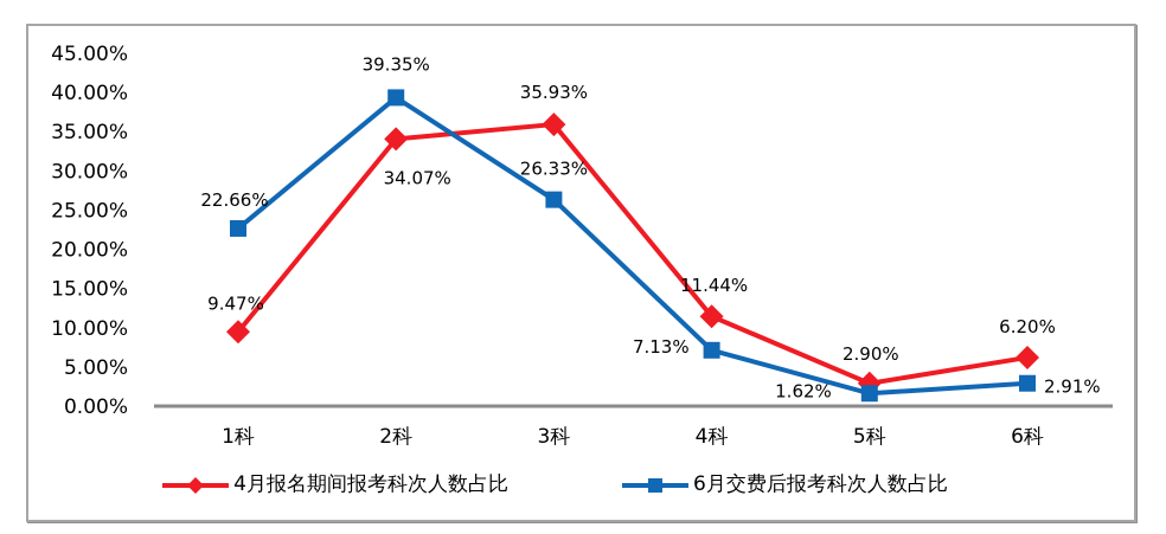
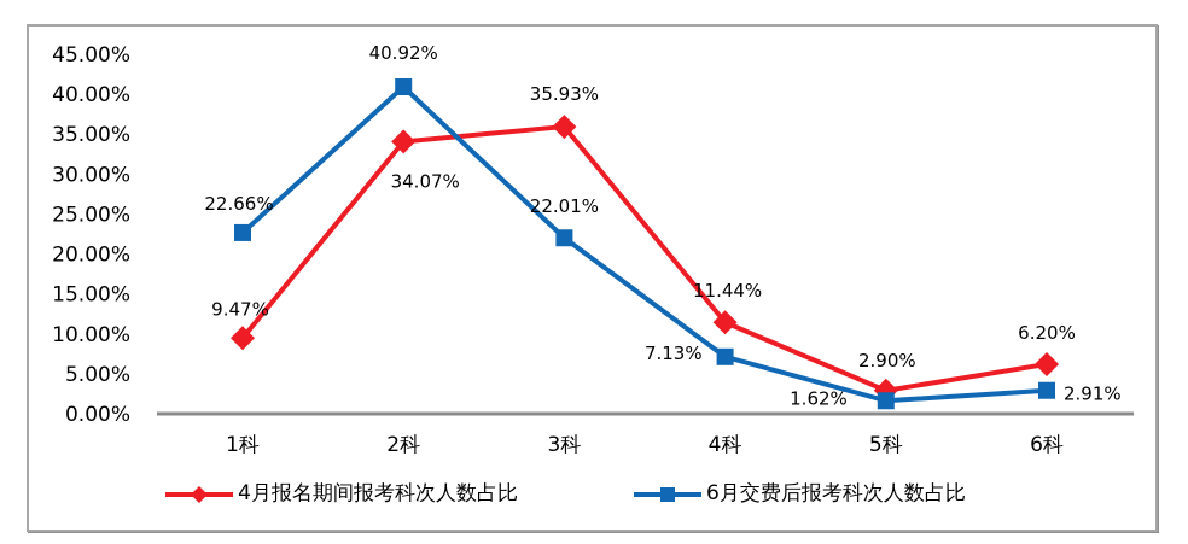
6月交费后报考科次人数占比/2科: 39.35% -> 40.92%
6月交费后报考科次人数占比/3科: 26.33% -> 22.01%
